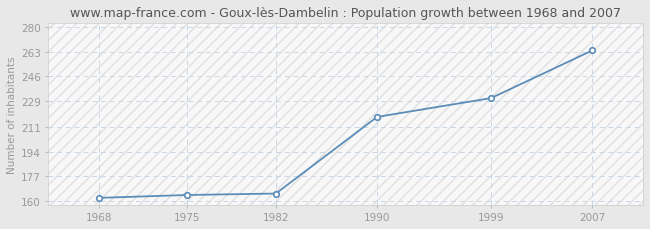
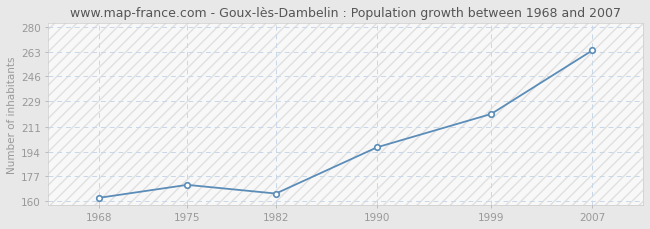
1975: 164 -> 171
1990: 218 -> 197
1999: 231 -> 220
